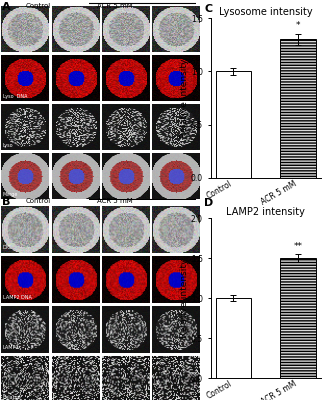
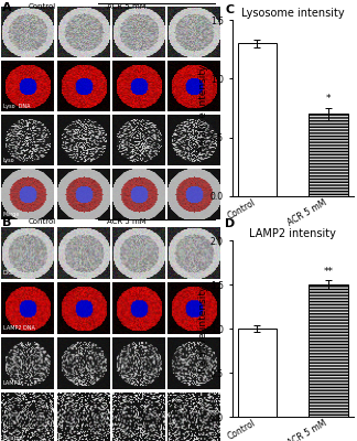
Lysosome intensity/Control: 1.0 -> 1.3
Lysosome intensity/ACR 5 mM: 1.3 -> 0.7
